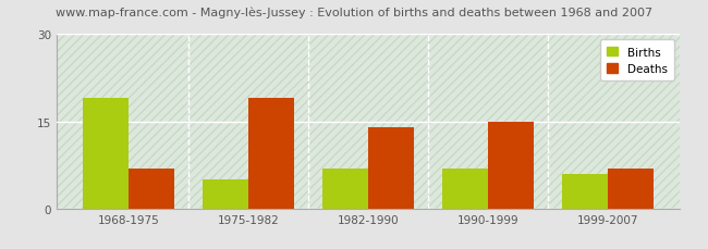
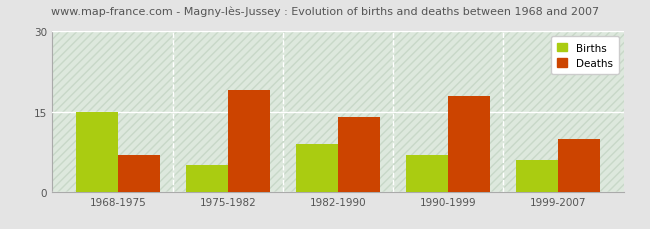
Births/1968-1975: 19 -> 15
Births/1982-1990: 7 -> 9
Deaths/1990-1999: 15 -> 18
Deaths/1999-2007: 7 -> 10
